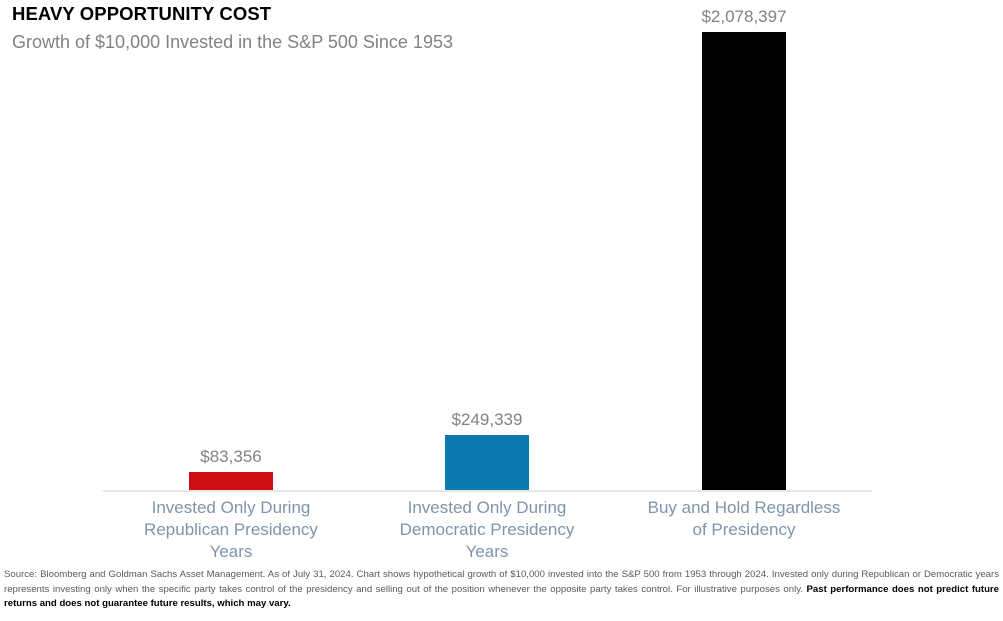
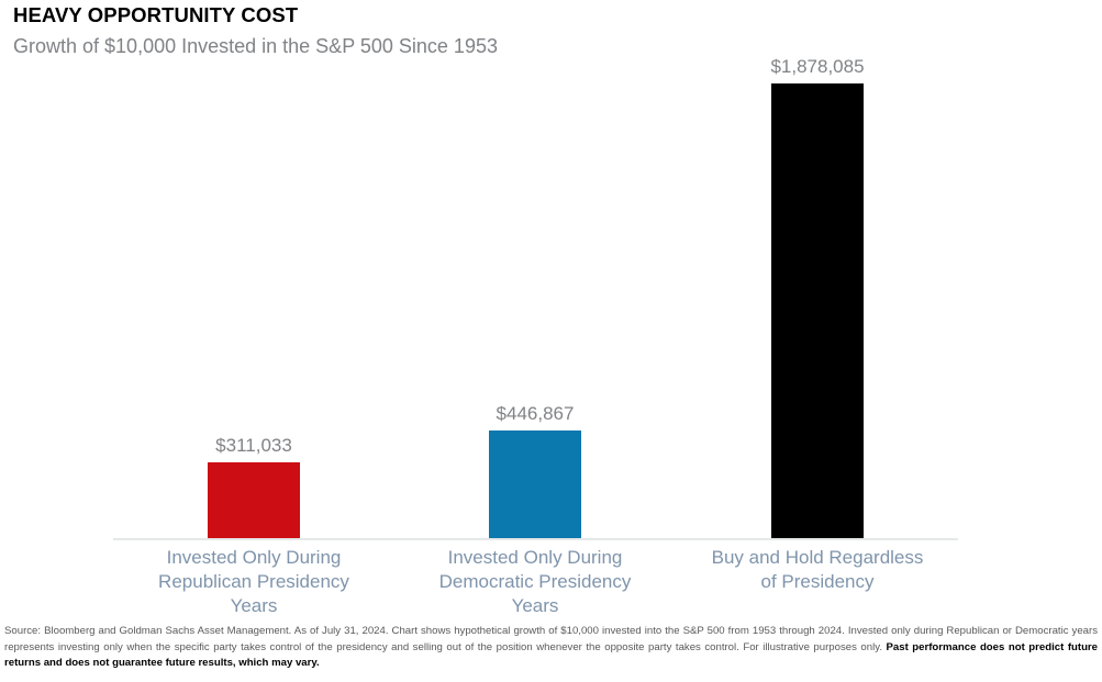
Invested Only During Republican Presidency Years: $83,356 -> $311,033
Invested Only During Democratic Presidency Years: $249,339 -> $446,867
Buy and Hold Regardless of Presidency: $2,078,397 -> $1,878,085
